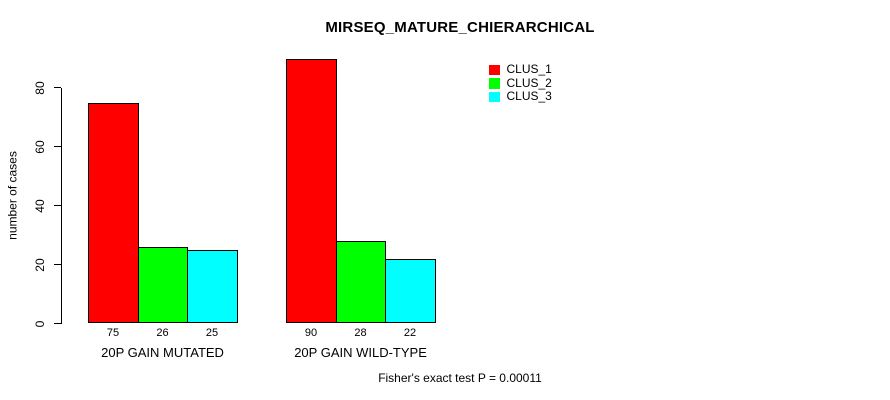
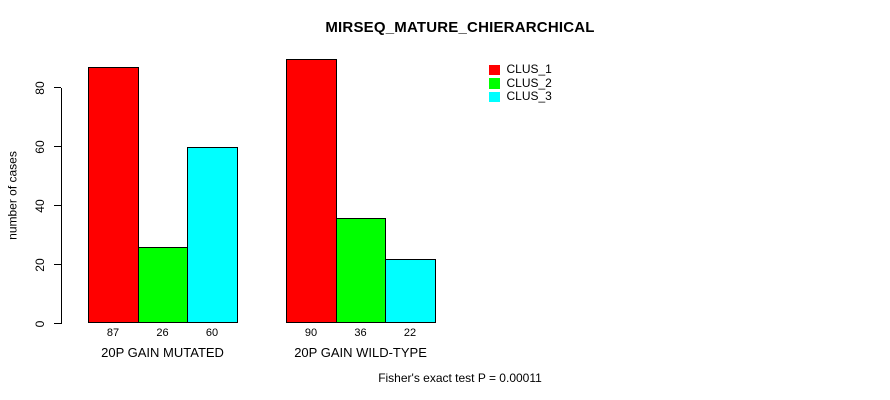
CLUS_1/20P GAIN MUTATED: 75 -> 87
CLUS_3/20P GAIN MUTATED: 25 -> 60
CLUS_2/20P GAIN WILD-TYPE: 28 -> 36
